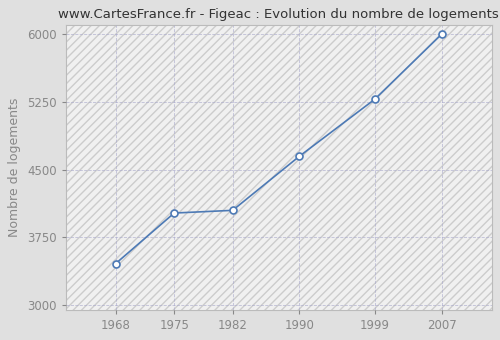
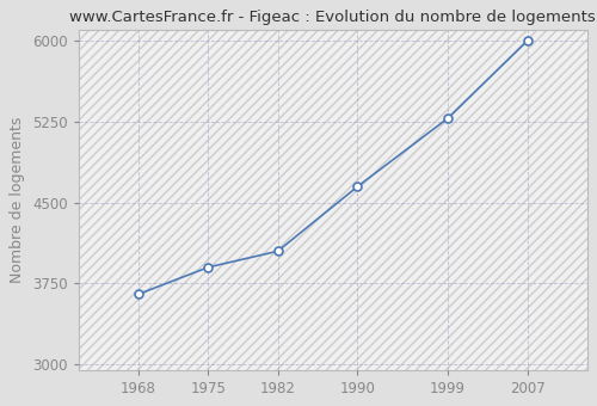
1968: 3460 -> 3650
1975: 4020 -> 3900
